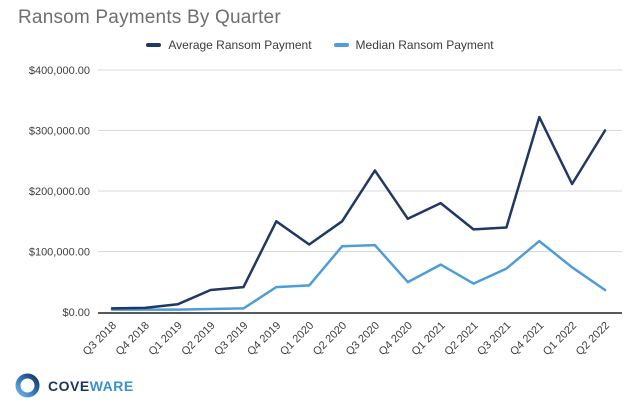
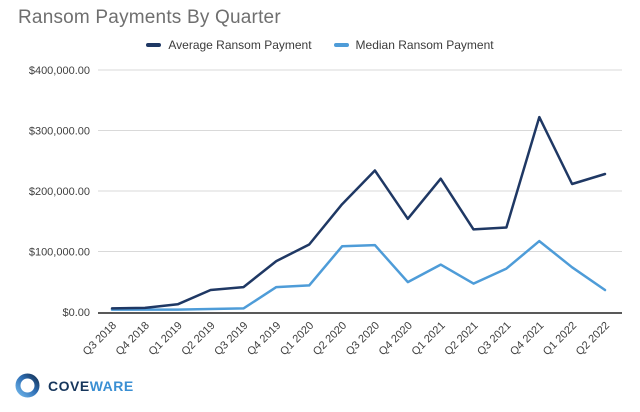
Average Ransom Payment/Q4 2019: $150000 -> $80000
Average Ransom Payment/Q2 2020: $150000 -> $180000
Average Ransom Payment/Q1 2021: $180000 -> $220000
Average Ransom Payment/Q2 2022: $300000 -> $230000
